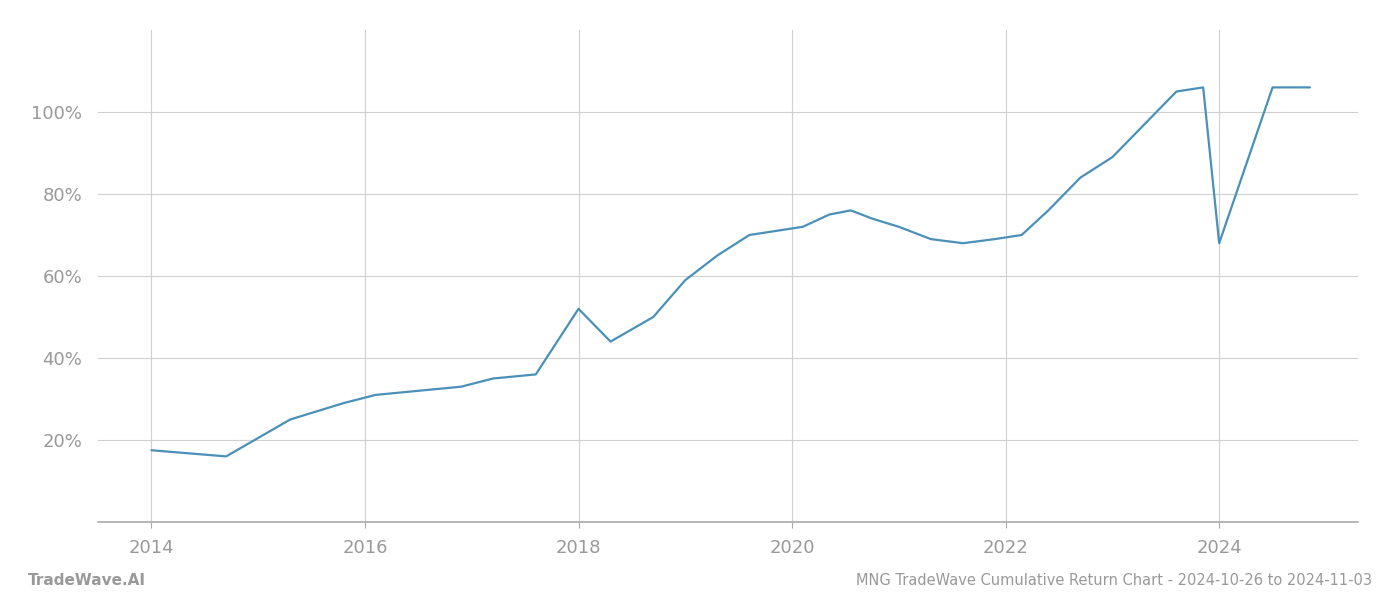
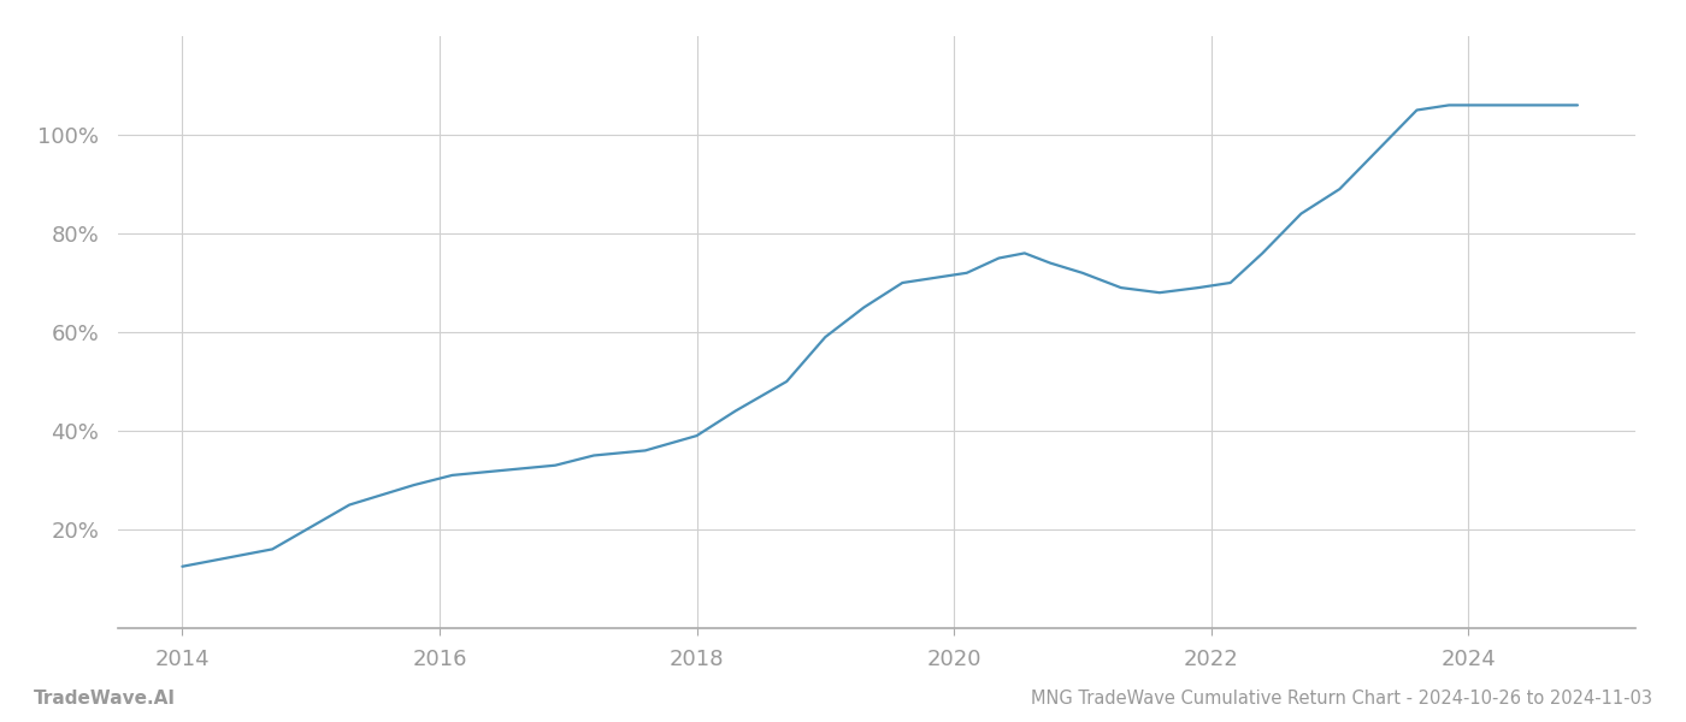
2014: 17.5% -> 12.5%
2018: 52.0% -> 39.0%
2024: 68.0% -> 106.0%
